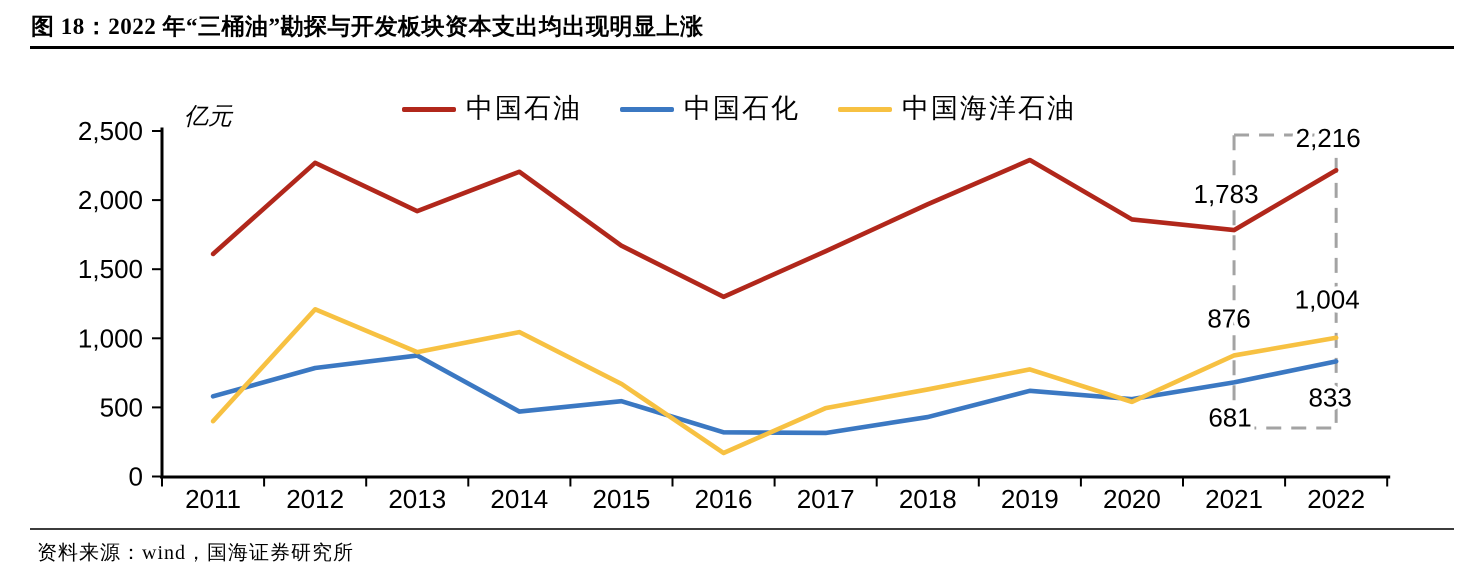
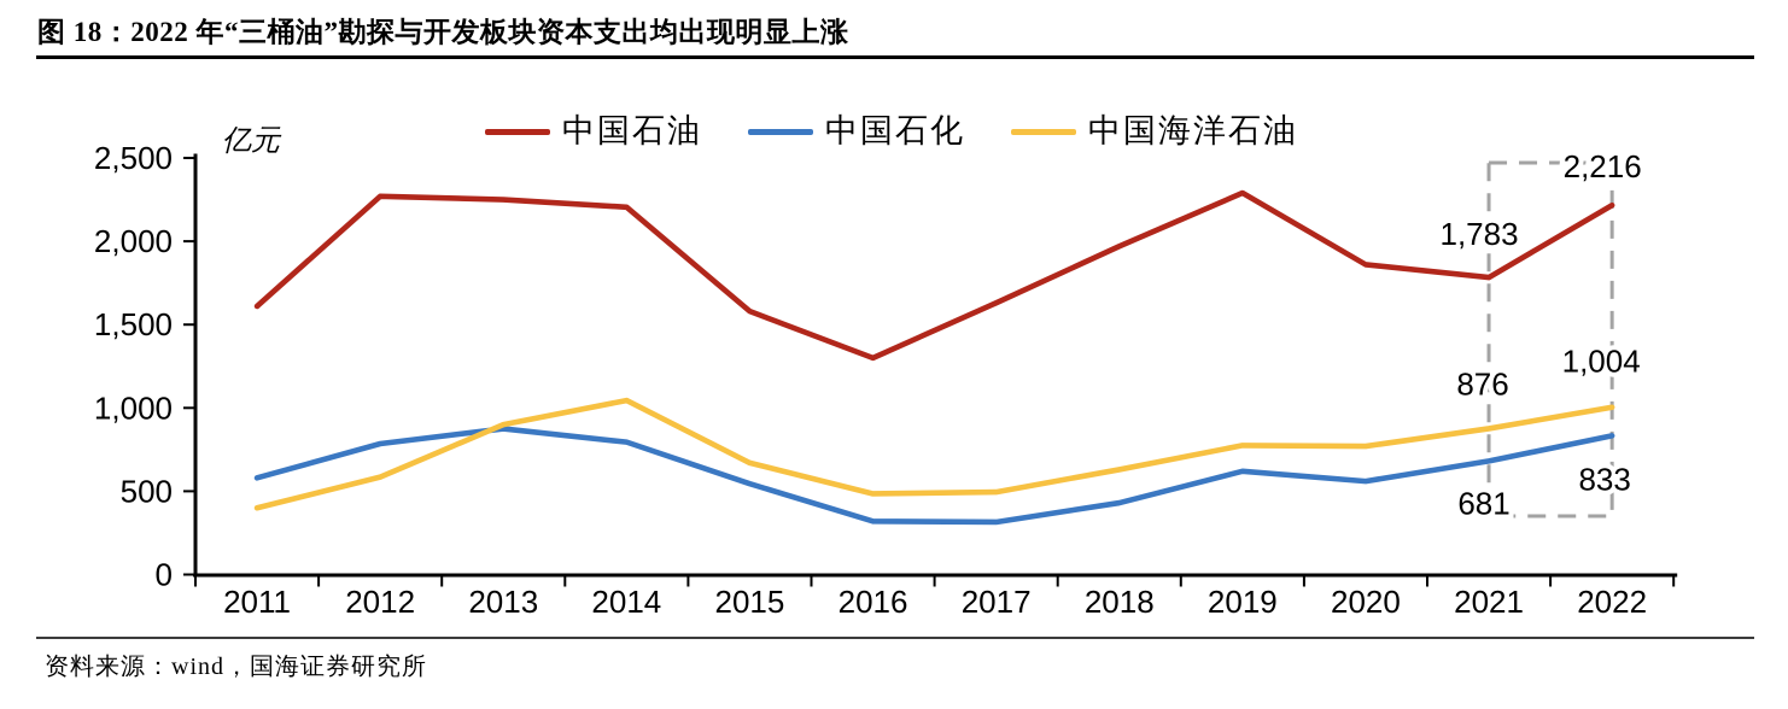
中国海洋石油/2012: 1210 -> 580
中国石油/2013: 1920 -> 2250
中国石化/2014: 470 -> 800
中国石油/2015: 1670 -> 1580
中国海洋石油/2016: 170 -> 480
中国海洋石油/2020: 540 -> 770
